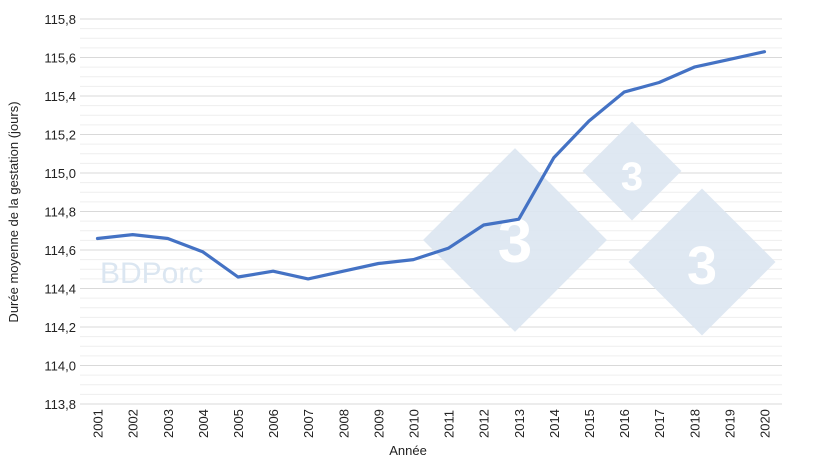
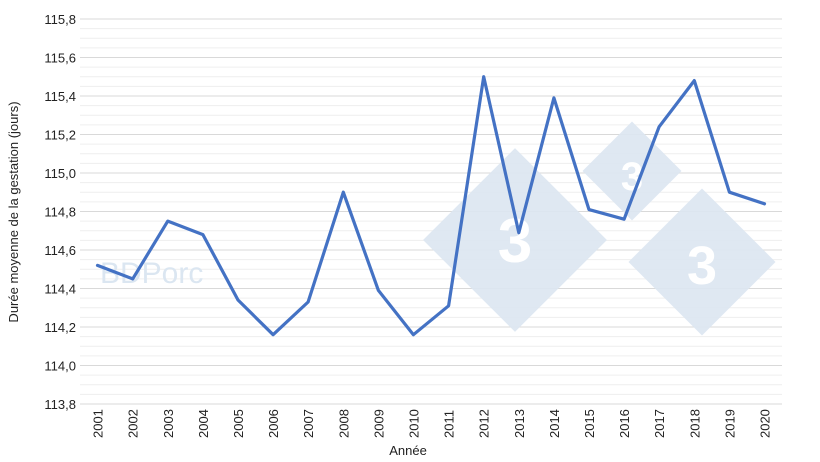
2001: 114,66 -> 114,52
2002: 114,68 -> 114,45
2003: 114,66 -> 114,75
2004: 114,59 -> 114,68
2005: 114,46 -> 114,34
2006: 114,49 -> 114,16
2007: 114,45 -> 114,33
2008: 114,49 -> 114,90
2009: 114,53 -> 114,39
2010: 114,55 -> 114,16
2011: 114,61 -> 114,31
2012: 114,73 -> 115,50
2013: 114,76 -> 114,69
2014: 115,08 -> 115,39
2015: 115,27 -> 114,81
2016: 115,42 -> 114,76
2017: 115,47 -> 115,24
2018: 115,55 -> 115,48
2019: 115,59 -> 114,90
2020: 115,63 -> 114,84
